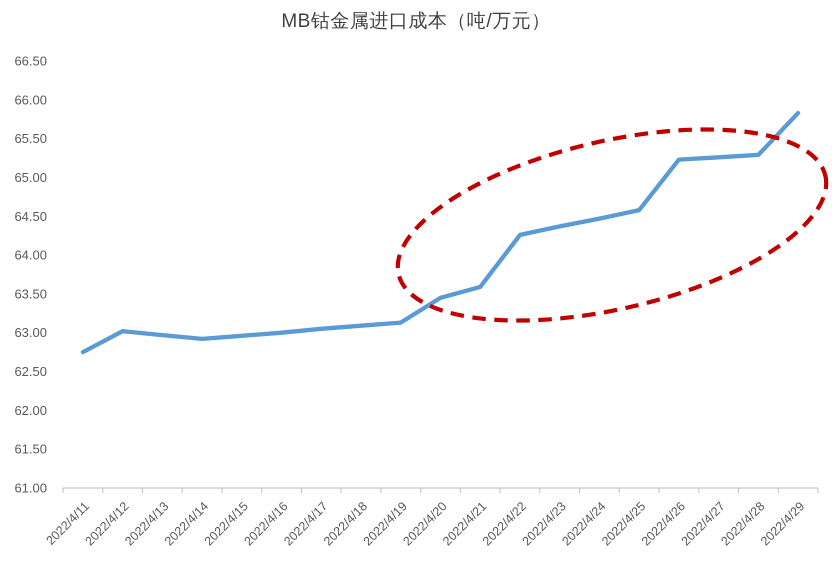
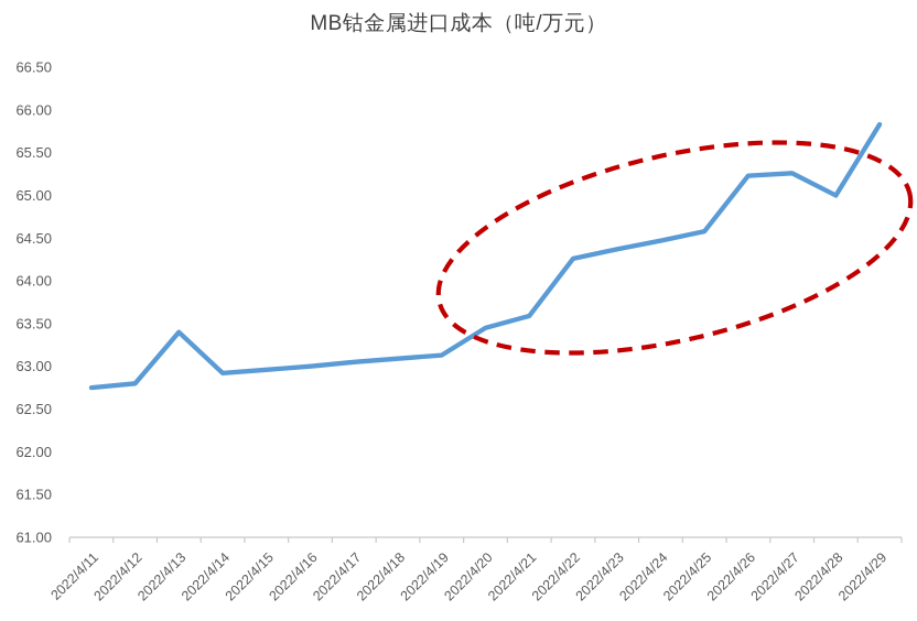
2022/4/12: 63.0 -> 62.8
2022/4/13: 63.0 -> 63.4
2022/4/28: 65.3 -> 65.0
